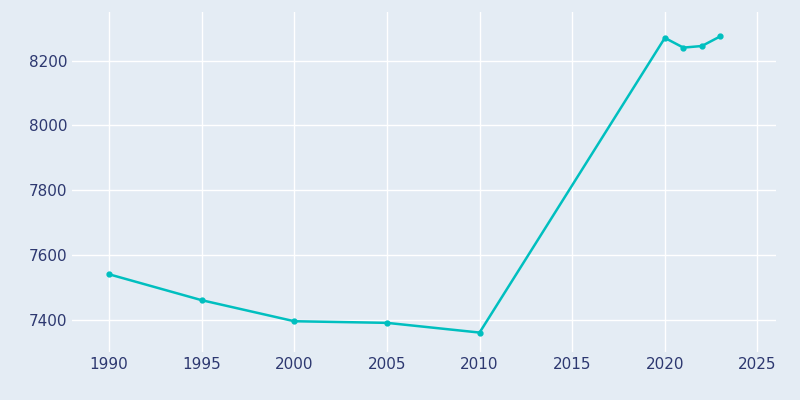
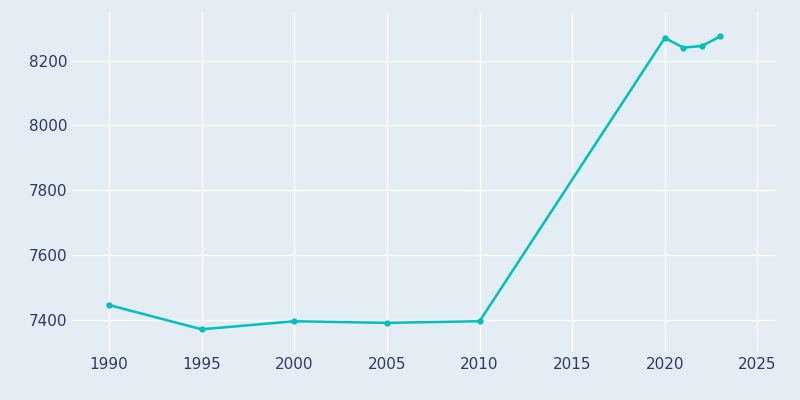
1990: 7540 -> 7445
1995: 7460 -> 7370
2010: 7360 -> 7395
